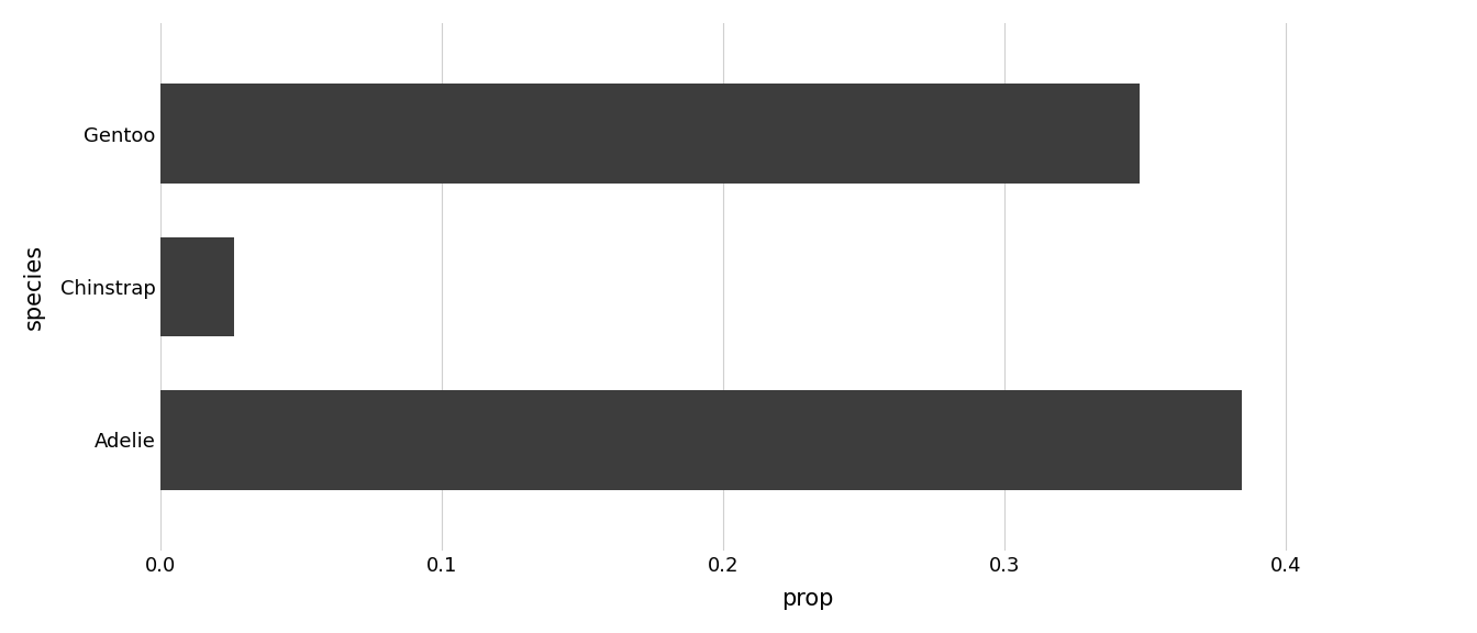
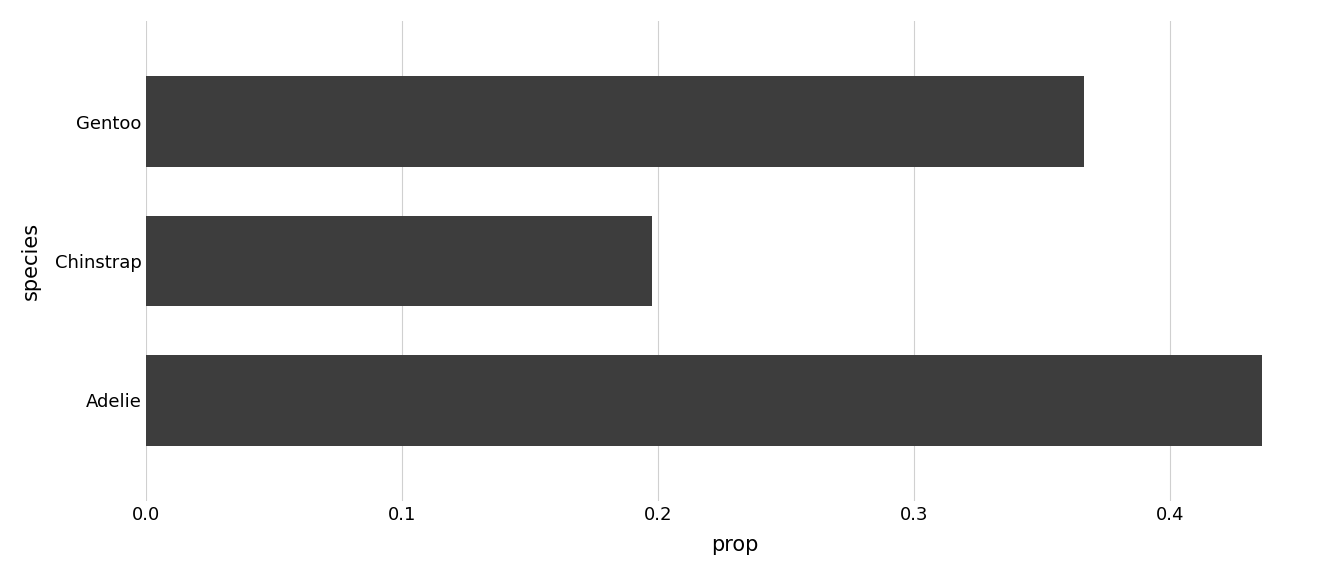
Gentoo: 0.3480 -> 0.3664
Chinstrap: 0.0260 -> 0.1976
Adelie: 0.3845 -> 0.4360
